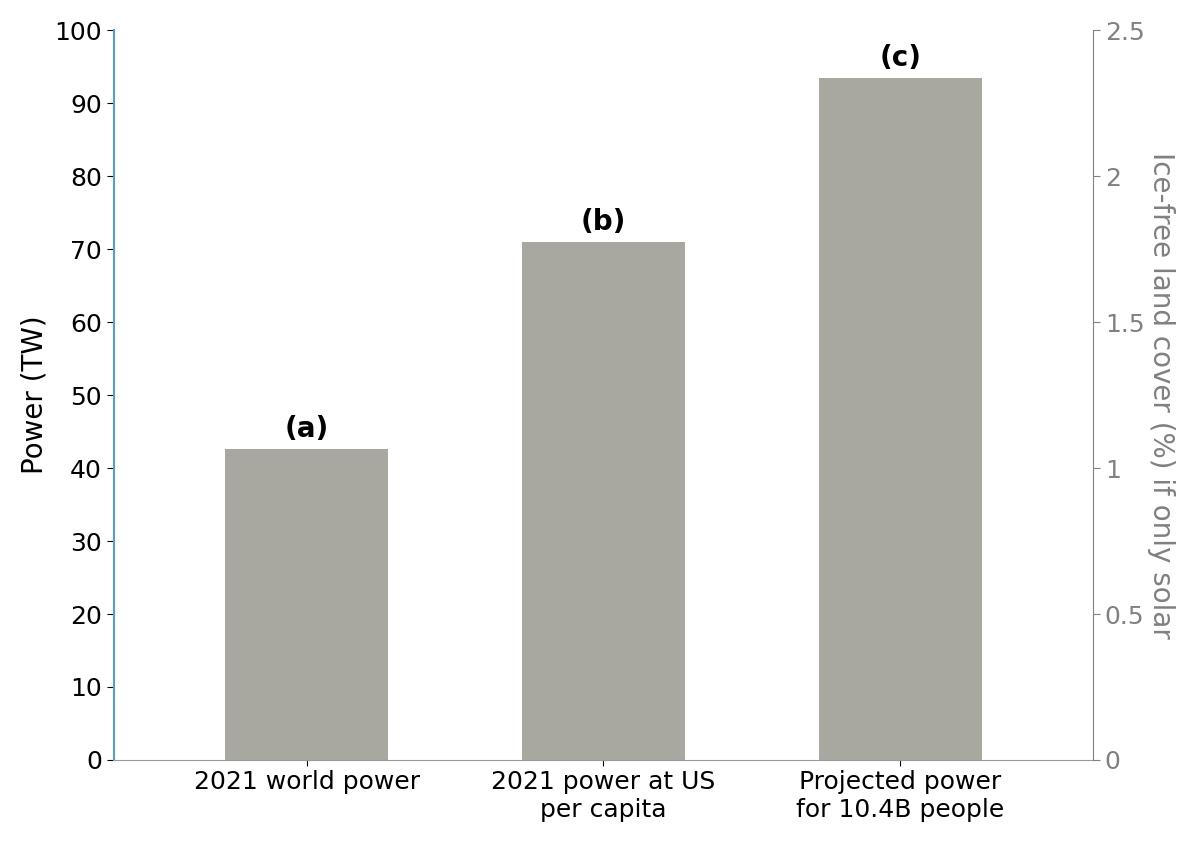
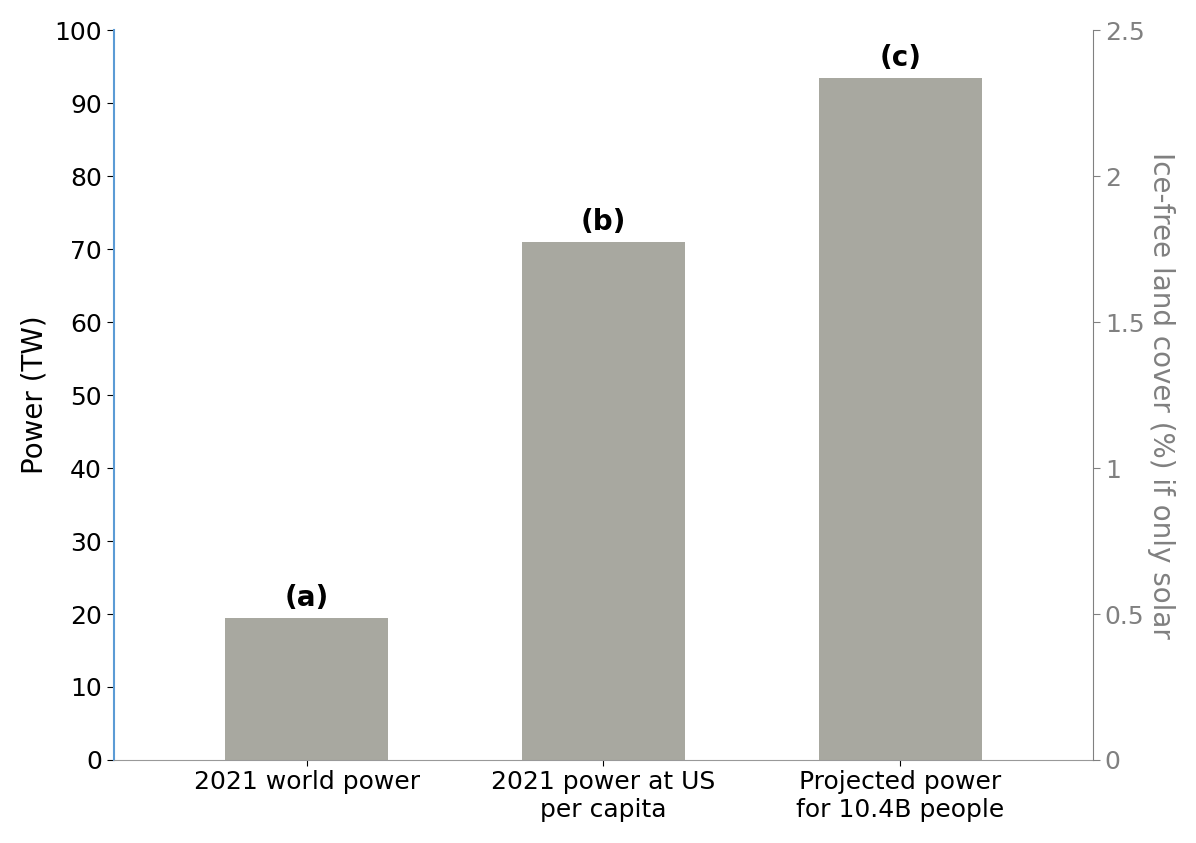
2021 world power: 42.6 -> 19.5
